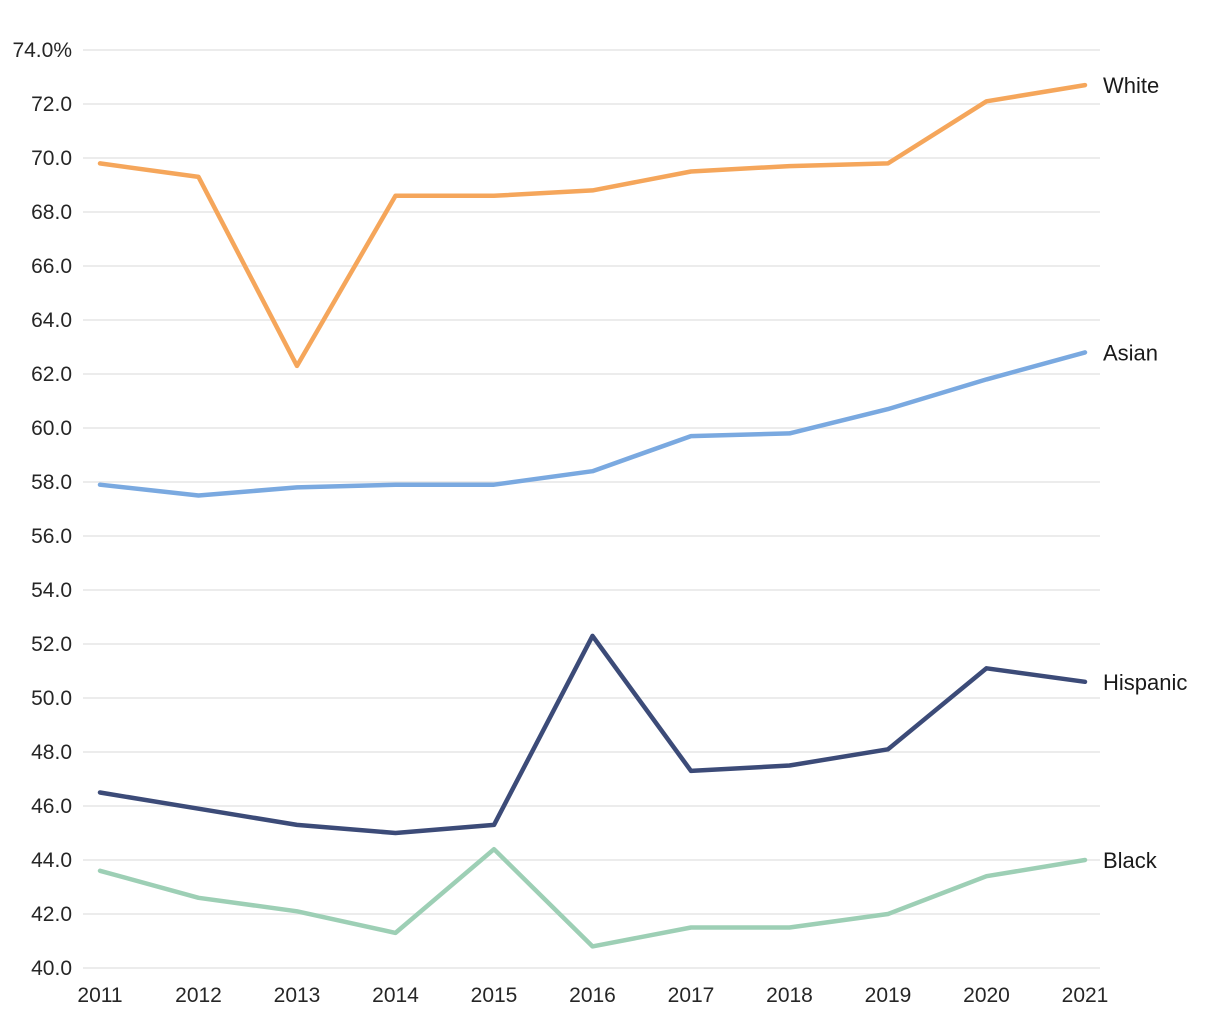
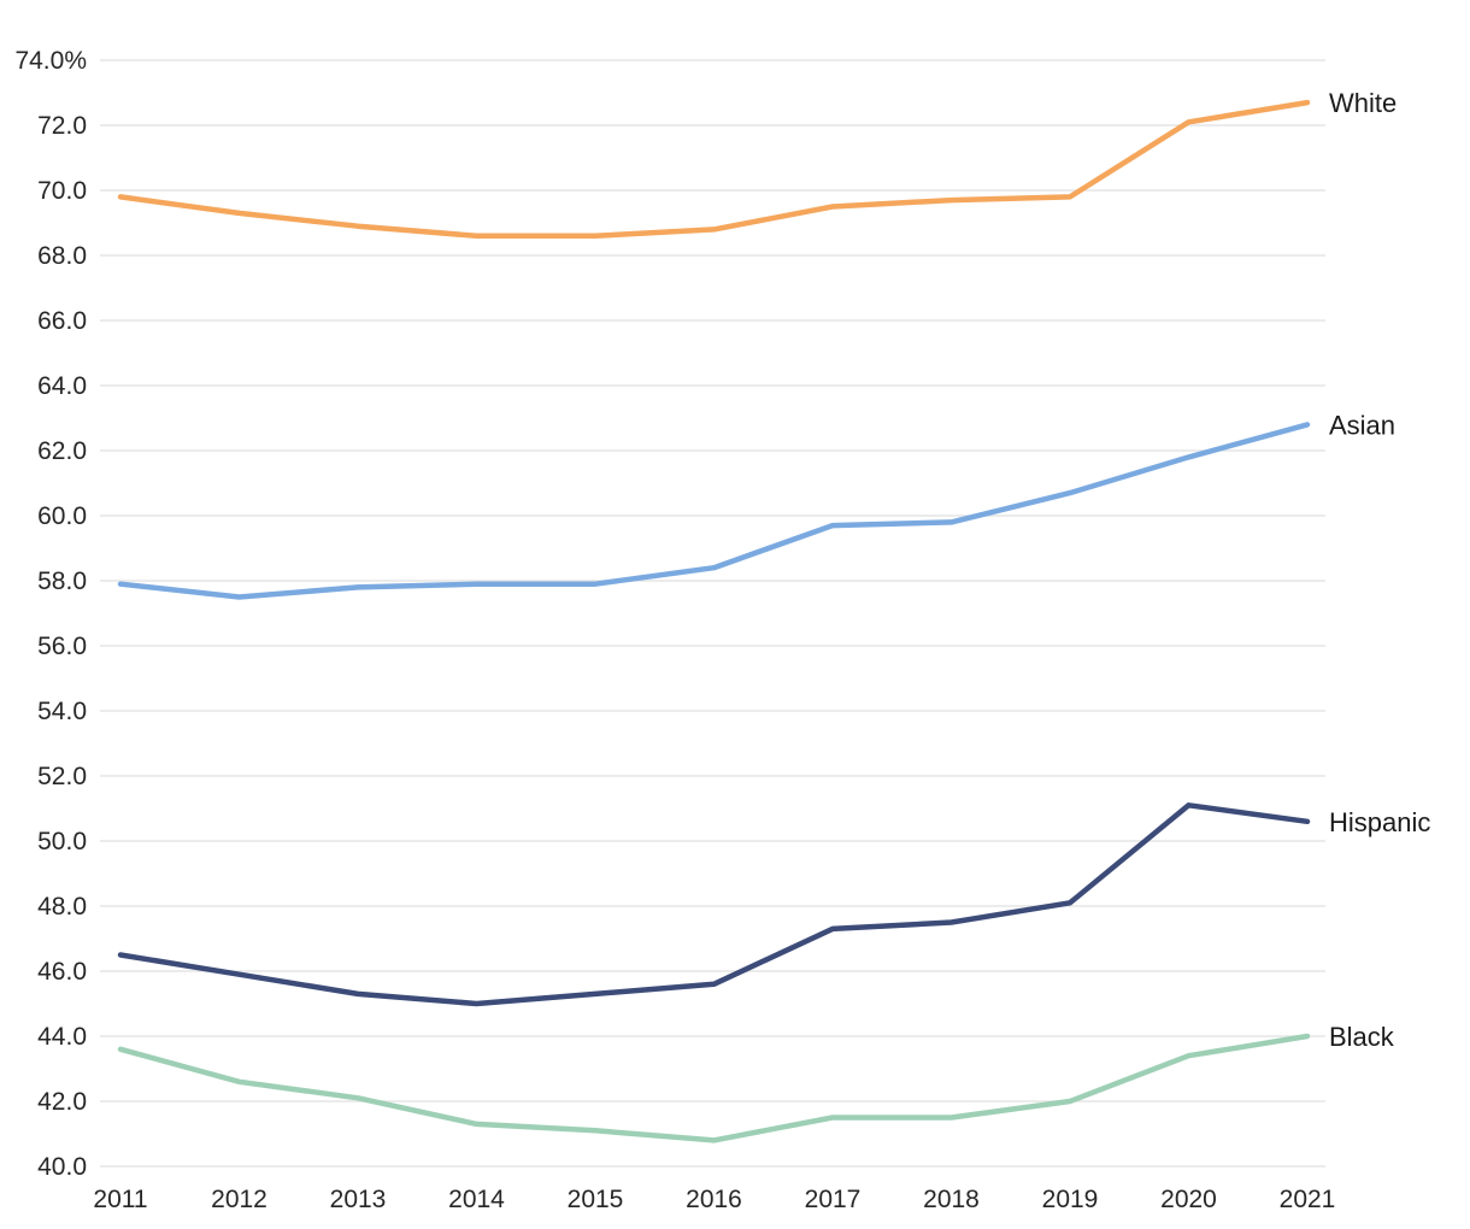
White/2013: 62.3% -> 68.9%
Black/2015: 44.4% -> 41.1%
Hispanic/2016: 52.3% -> 45.6%
